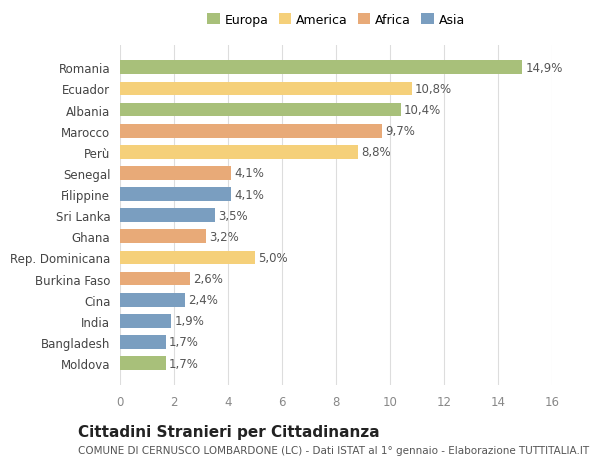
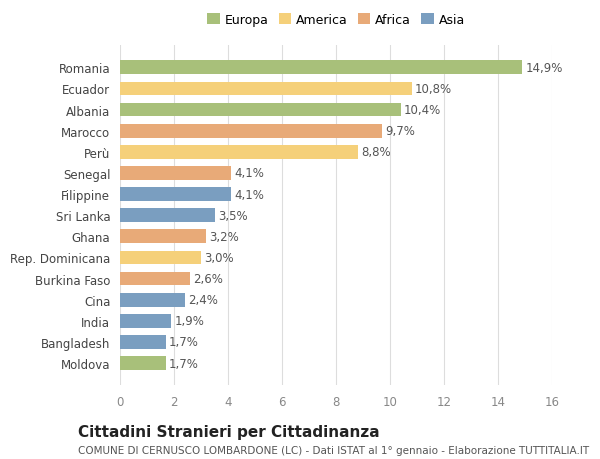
Rep. Dominicana: 5,0% -> 3,0%
